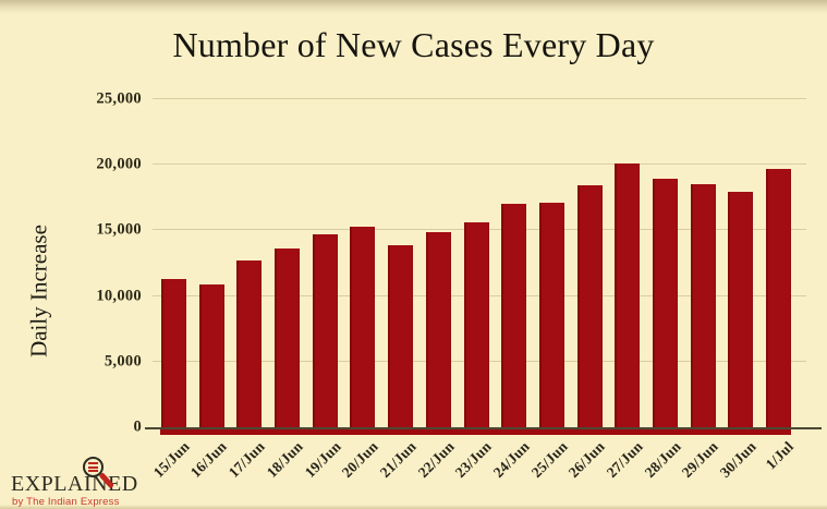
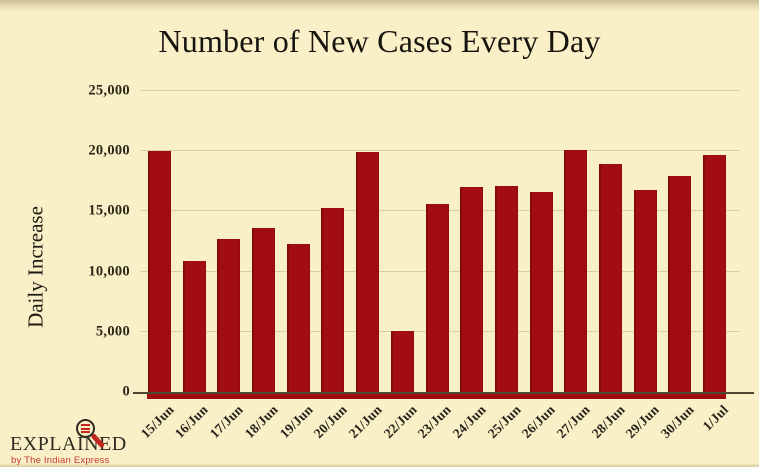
15/Jun: 11300 -> 20000
19/Jun: 14700 -> 12300
21/Jun: 13900 -> 19900
22/Jun: 14900 -> 5100
26/Jun: 18400 -> 16600
29/Jun: 18500 -> 16800
